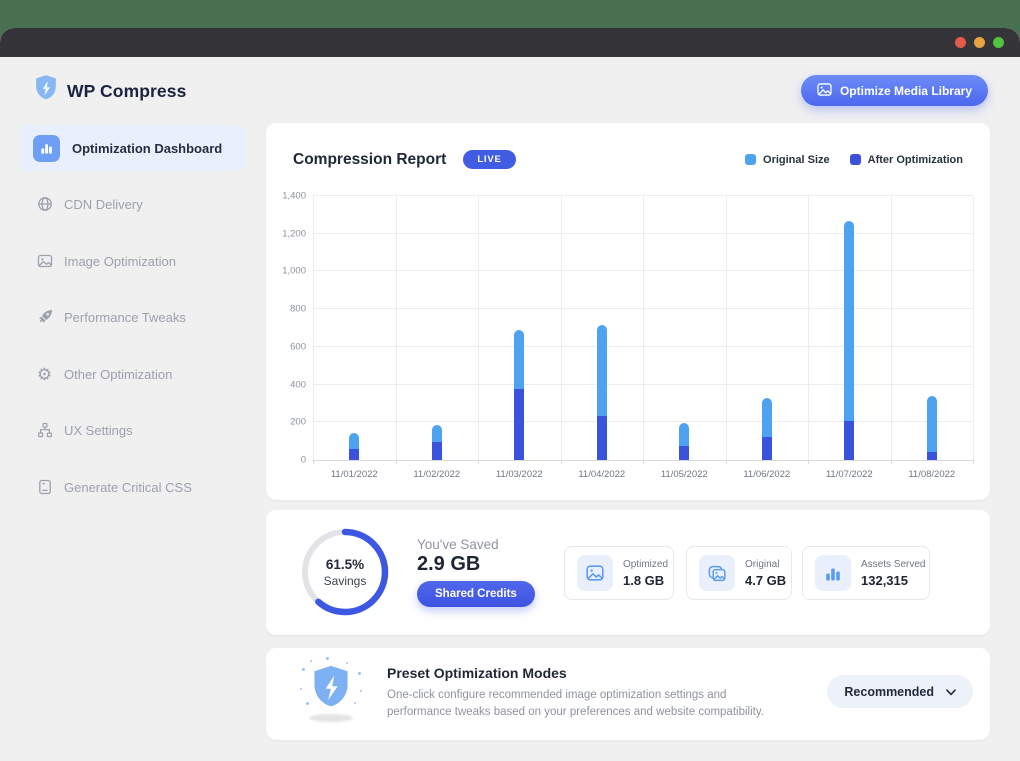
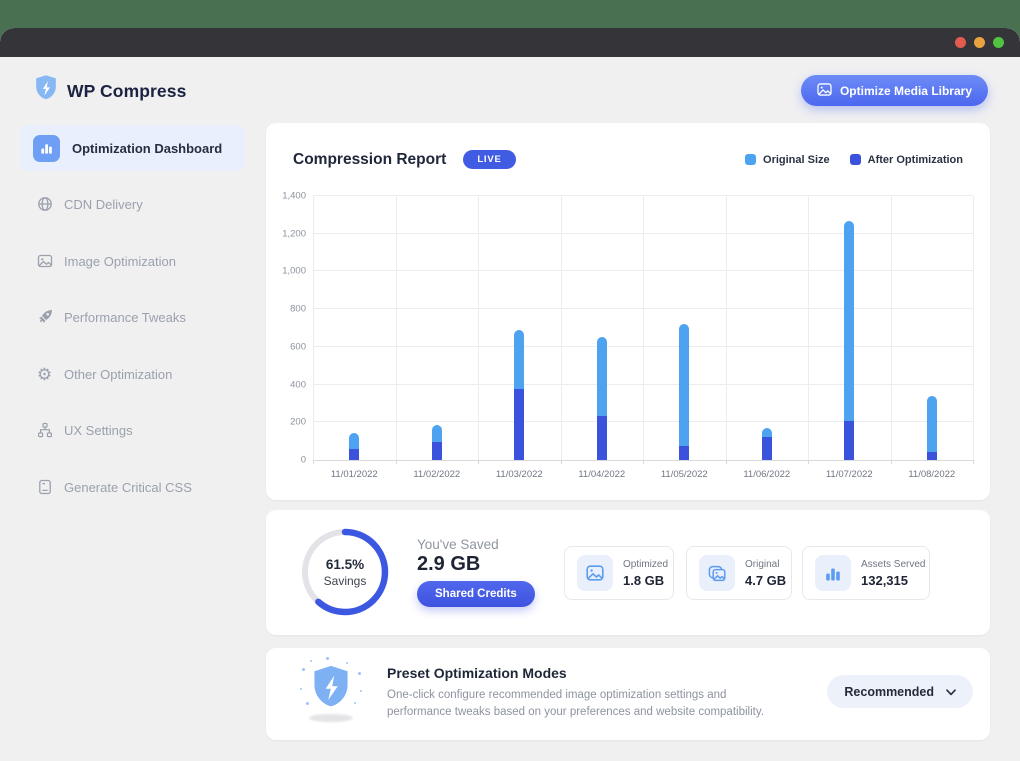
Original Size/11/04/2022: 720 -> 650
Original Size/11/05/2022: 200 -> 720
Original Size/11/06/2022: 330 -> 170
